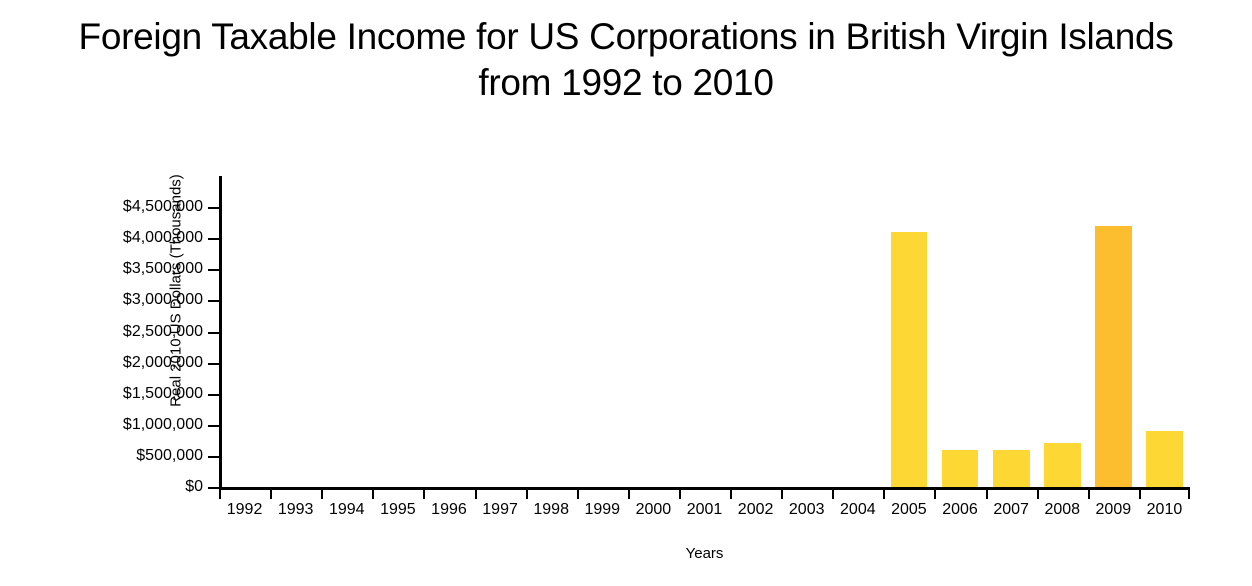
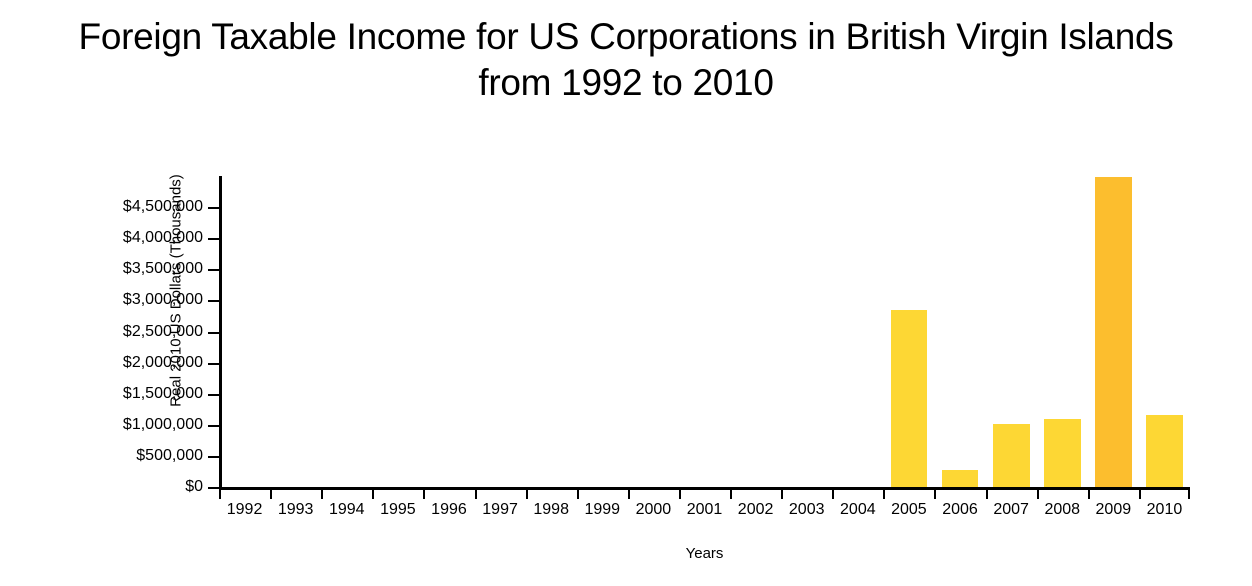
2005: $4100000 -> $2800000
2006: $600000 -> $300000
2007: $600000 -> $1000000
2008: $700000 -> $1100000
2009: $4200000 -> $5000000
2010: $900000 -> $1200000
